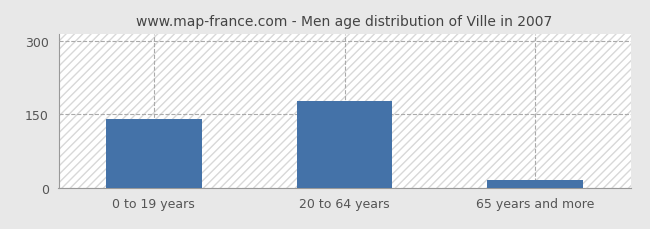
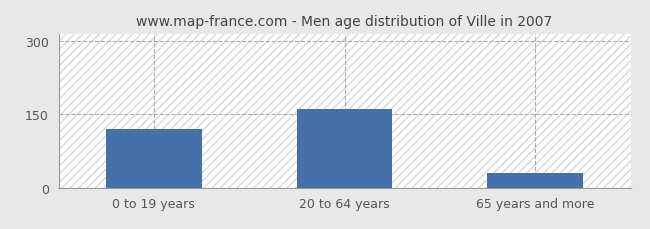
0 to 19 years: 140 -> 120
20 to 64 years: 178 -> 160
65 years and more: 15 -> 30
